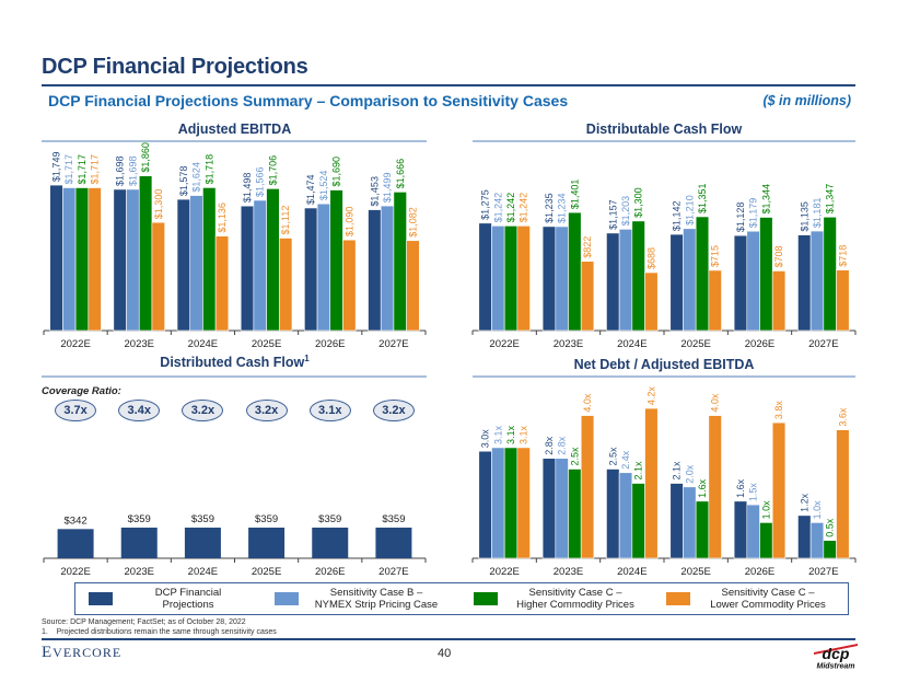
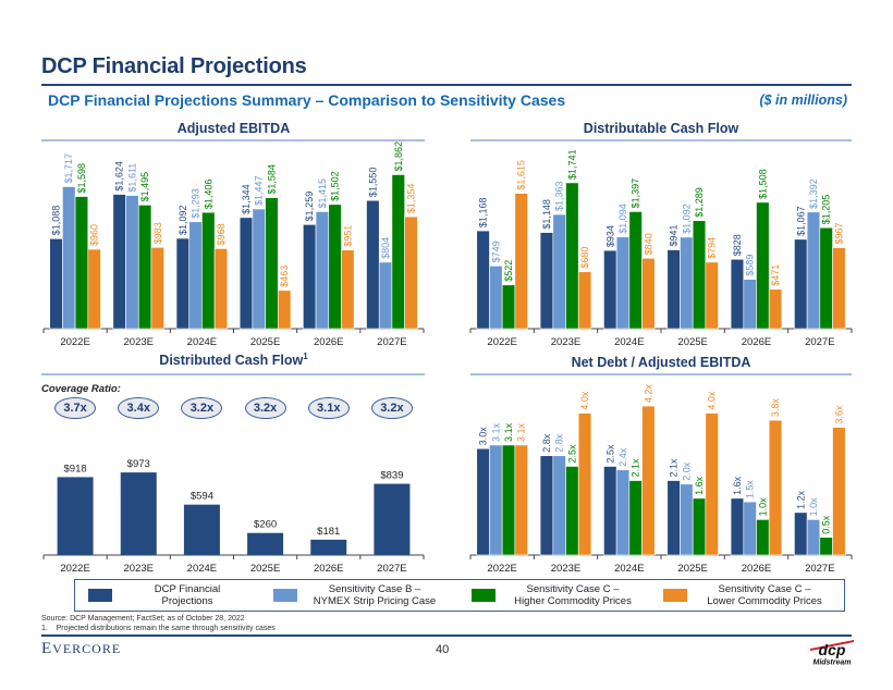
Adjusted EBITDA/DCP Financial Projections/2022E: $1,749 -> $1,088
Adjusted EBITDA/Sensitivity Case C – Higher Commodity Prices/2022E: $1,717 -> $1,598
Adjusted EBITDA/Sensitivity Case C – Lower Commodity Prices/2022E: $1,717 -> $960
Adjusted EBITDA/DCP Financial Projections/2023E: $1,698 -> $1,624
Adjusted EBITDA/Sensitivity Case B – NYMEX Strip Pricing Case/2023E: $1,698 -> $1,611
Adjusted EBITDA/Sensitivity Case C – Higher Commodity Prices/2023E: $1,860 -> $1,495
Adjusted EBITDA/Sensitivity Case C – Lower Commodity Prices/2023E: $1,300 -> $983
Adjusted EBITDA/DCP Financial Projections/2024E: $1,578 -> $1,092
Adjusted EBITDA/Sensitivity Case B – NYMEX Strip Pricing Case/2024E: $1,624 -> $1,293
Adjusted EBITDA/Sensitivity Case C – Higher Commodity Prices/2024E: $1,718 -> $1,406
Adjusted EBITDA/Sensitivity Case C – Lower Commodity Prices/2024E: $1,136 -> $968
Adjusted EBITDA/DCP Financial Projections/2025E: $1,498 -> $1,344
Adjusted EBITDA/Sensitivity Case B – NYMEX Strip Pricing Case/2025E: $1,566 -> $1,447
Adjusted EBITDA/Sensitivity Case C – Higher Commodity Prices/2025E: $1,706 -> $1,584
Adjusted EBITDA/Sensitivity Case C – Lower Commodity Prices/2025E: $1,112 -> $463
Adjusted EBITDA/DCP Financial Projections/2026E: $1,474 -> $1,259
Adjusted EBITDA/Sensitivity Case B – NYMEX Strip Pricing Case/2026E: $1,524 -> $1,415
Adjusted EBITDA/Sensitivity Case C – Higher Commodity Prices/2026E: $1,690 -> $1,502
Adjusted EBITDA/Sensitivity Case C – Lower Commodity Prices/2026E: $1,090 -> $951
Adjusted EBITDA/DCP Financial Projections/2027E: $1,453 -> $1,550
Adjusted EBITDA/Sensitivity Case B – NYMEX Strip Pricing Case/2027E: $1,499 -> $804
Adjusted EBITDA/Sensitivity Case C – Higher Commodity Prices/2027E: $1,666 -> $1,862
Adjusted EBITDA/Sensitivity Case C – Lower Commodity Prices/2027E: $1,082 -> $1,354
Distributable Cash Flow/DCP Financial Projections/2022E: $1,275 -> $1,168
Distributable Cash Flow/Sensitivity Case B – NYMEX Strip Pricing Case/2022E: $1,242 -> $749
Distributable Cash Flow/Sensitivity Case C – Higher Commodity Prices/2022E: $1,242 -> $522
Distributable Cash Flow/Sensitivity Case C – Lower Commodity Prices/2022E: $1,242 -> $1,615
Distributable Cash Flow/DCP Financial Projections/2023E: $1,235 -> $1,148
Distributable Cash Flow/Sensitivity Case B – NYMEX Strip Pricing Case/2023E: $1,234 -> $1,363
Distributable Cash Flow/Sensitivity Case C – Higher Commodity Prices/2023E: $1,401 -> $1,741
Distributable Cash Flow/Sensitivity Case C – Lower Commodity Prices/2023E: $822 -> $680
Distributable Cash Flow/DCP Financial Projections/2024E: $1,157 -> $934
Distributable Cash Flow/Sensitivity Case B – NYMEX Strip Pricing Case/2024E: $1,203 -> $1,094
Distributable Cash Flow/Sensitivity Case C – Higher Commodity Prices/2024E: $1,300 -> $1,397
Distributable Cash Flow/Sensitivity Case C – Lower Commodity Prices/2024E: $688 -> $840
Distributable Cash Flow/DCP Financial Projections/2025E: $1,142 -> $941
Distributable Cash Flow/Sensitivity Case B – NYMEX Strip Pricing Case/2025E: $1,210 -> $1,092
Distributable Cash Flow/Sensitivity Case C – Higher Commodity Prices/2025E: $1,351 -> $1,289
Distributable Cash Flow/Sensitivity Case C – Lower Commodity Prices/2025E: $715 -> $794
Distributable Cash Flow/DCP Financial Projections/2026E: $1,128 -> $828
Distributable Cash Flow/Sensitivity Case B – NYMEX Strip Pricing Case/2026E: $1,179 -> $589
Distributable Cash Flow/Sensitivity Case C – Higher Commodity Prices/2026E: $1,344 -> $1,508
Distributable Cash Flow/Sensitivity Case C – Lower Commodity Prices/2026E: $708 -> $471
Distributable Cash Flow/DCP Financial Projections/2027E: $1,135 -> $1,067
Distributable Cash Flow/Sensitivity Case B – NYMEX Strip Pricing Case/2027E: $1,181 -> $1,392
Distributable Cash Flow/Sensitivity Case C – Higher Commodity Prices/2027E: $1,347 -> $1,205
Distributable Cash Flow/Sensitivity Case C – Lower Commodity Prices/2027E: $718 -> $967
Distributed Cash Flow/2022E: $342 -> $918
Distributed Cash Flow/2023E: $359 -> $973
Distributed Cash Flow/2024E: $359 -> $594
Distributed Cash Flow/2025E: $359 -> $260
Distributed Cash Flow/2026E: $359 -> $181
Distributed Cash Flow/2027E: $359 -> $839
